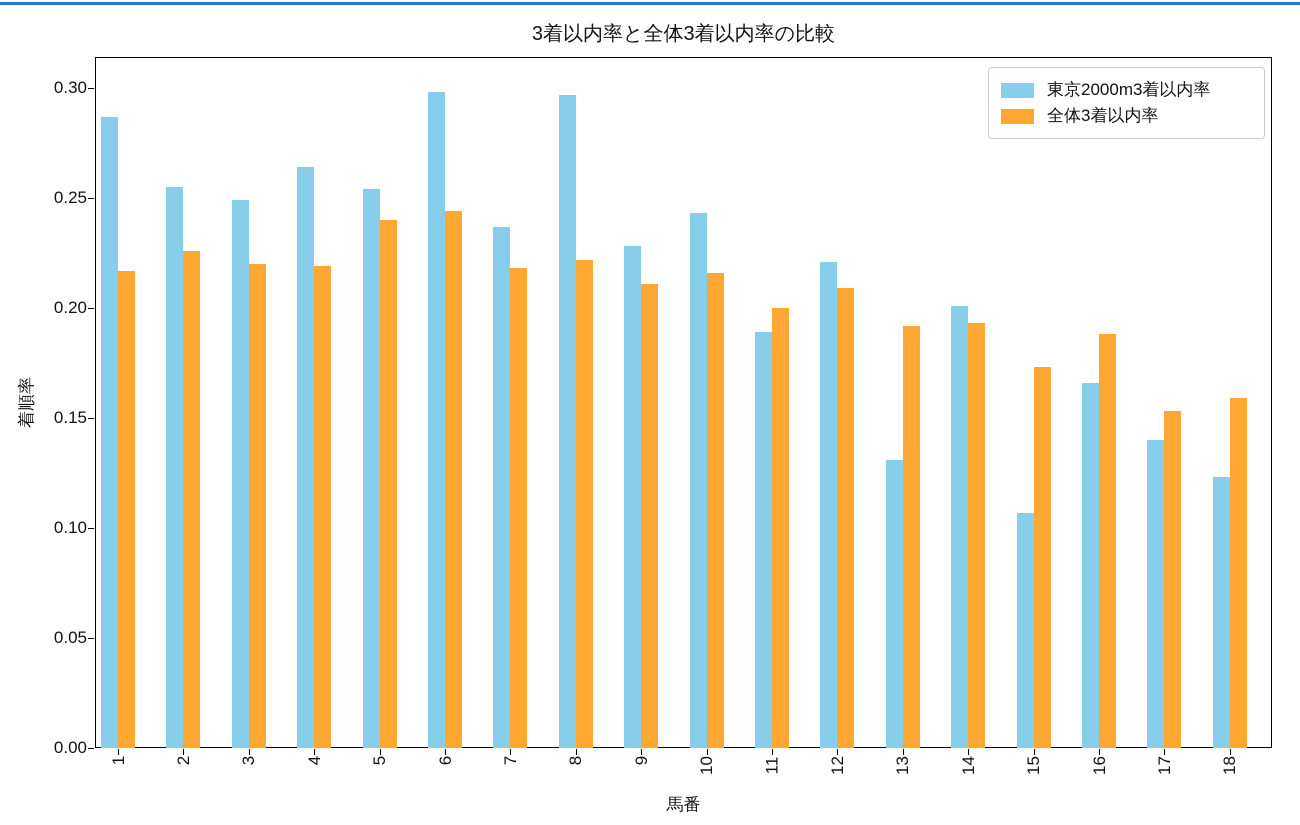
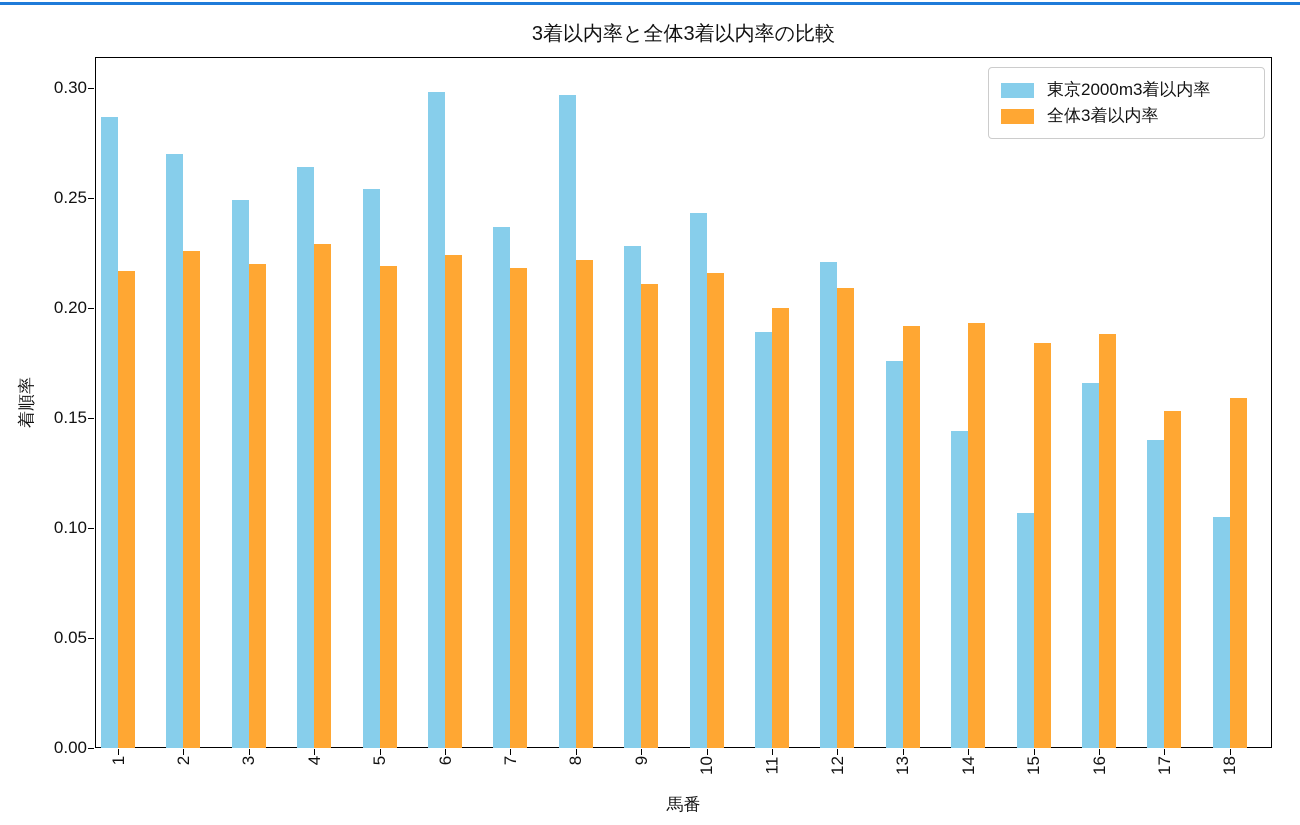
東京2000m3着以内率/2: 0.255 -> 0.270
全体3着以内率/4: 0.219 -> 0.229
全体3着以内率/5: 0.240 -> 0.219
全体3着以内率/6: 0.244 -> 0.224
東京2000m3着以内率/13: 0.131 -> 0.176
東京2000m3着以内率/14: 0.201 -> 0.144
全体3着以内率/15: 0.173 -> 0.184
東京2000m3着以内率/18: 0.123 -> 0.105
